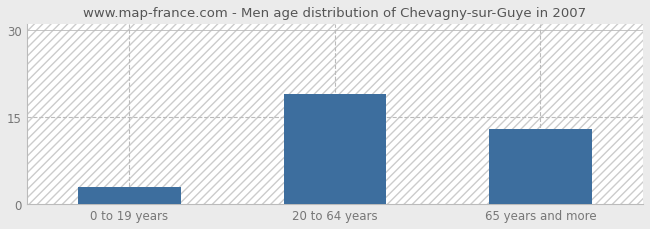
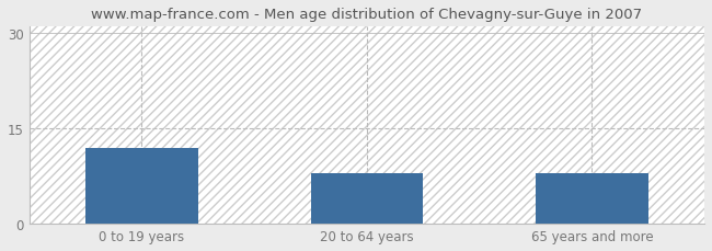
0 to 19 years: 3 -> 12
20 to 64 years: 19 -> 8
65 years and more: 13 -> 8
